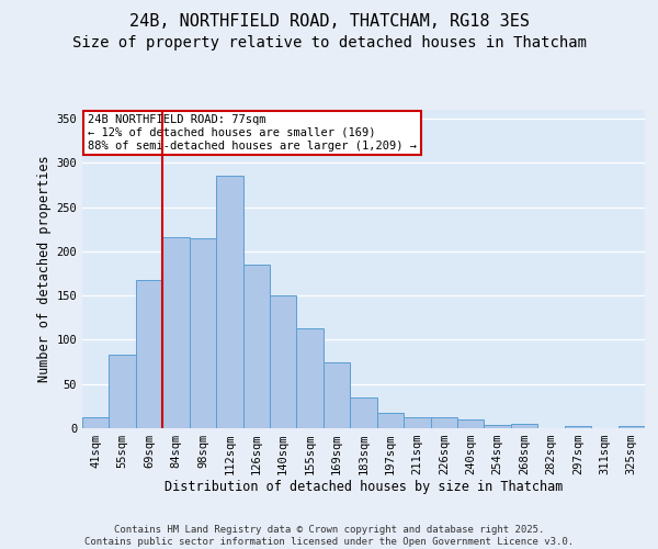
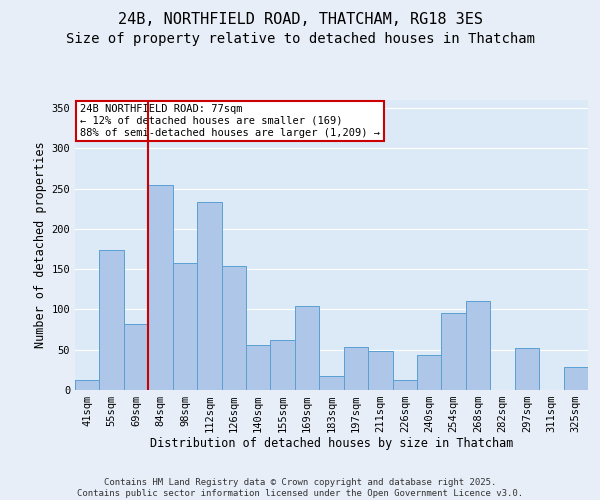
55sqm: 83 -> 174
69sqm: 167 -> 82
84sqm: 216 -> 254
98sqm: 215 -> 158
112sqm: 286 -> 234
126sqm: 185 -> 154
140sqm: 150 -> 56
155sqm: 113 -> 62
169sqm: 75 -> 104
183sqm: 35 -> 18
197sqm: 18 -> 54
211sqm: 13 -> 48
240sqm: 10 -> 44
254sqm: 4 -> 96
268sqm: 5 -> 110
297sqm: 2 -> 52
325sqm: 3 -> 28
